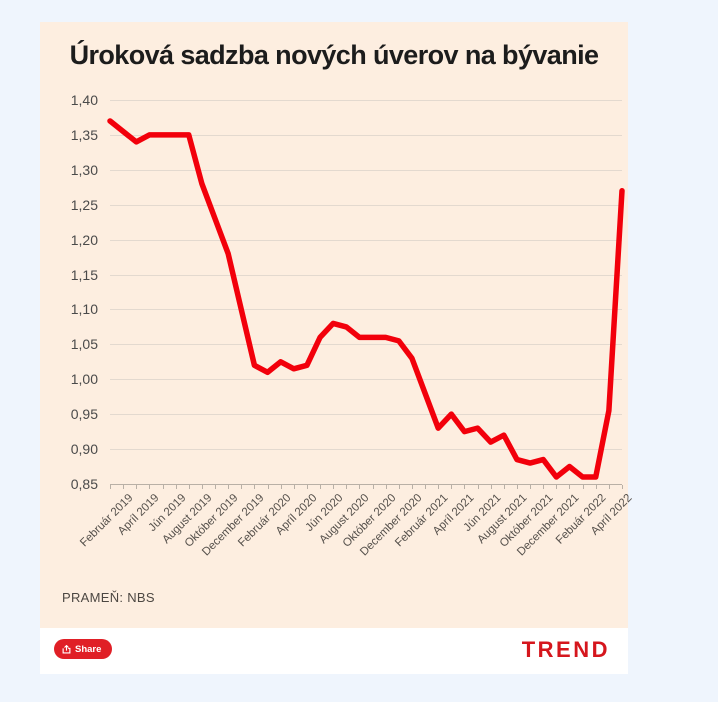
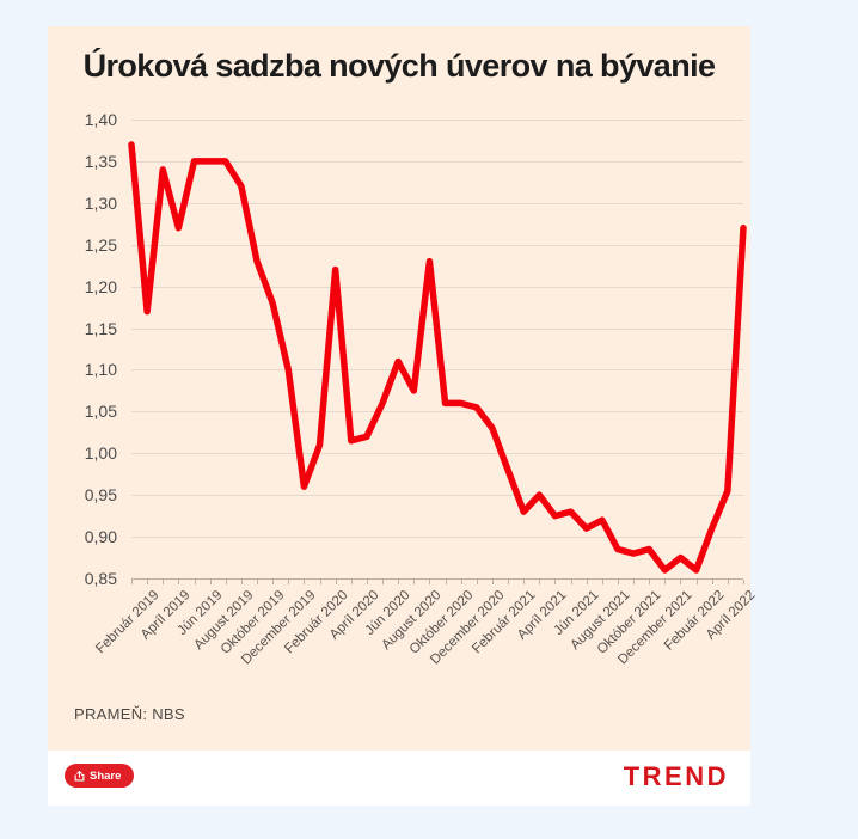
Február 2019: 1,35 -> 1,17
Apríl 2019: 1,35 -> 1,27
August 2019: 1,28 -> 1,32
December 2019: 1,02 -> 0,96
Február 2020: 1,02 -> 1,22
Jún 2020: 1,08 -> 1,11
August 2020: 1,06 -> 1,23
Febuár 2022: 0,86 -> 0,91
